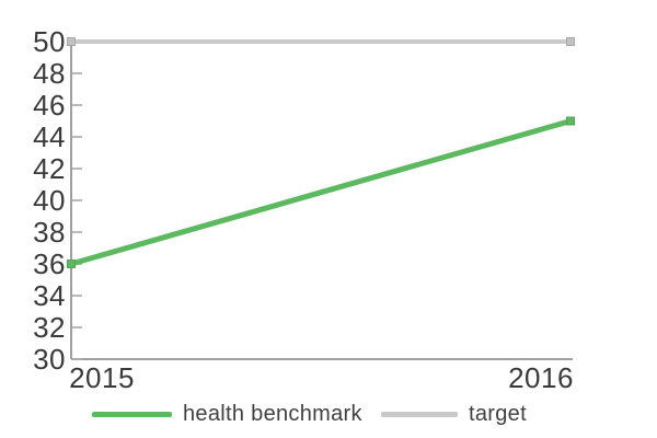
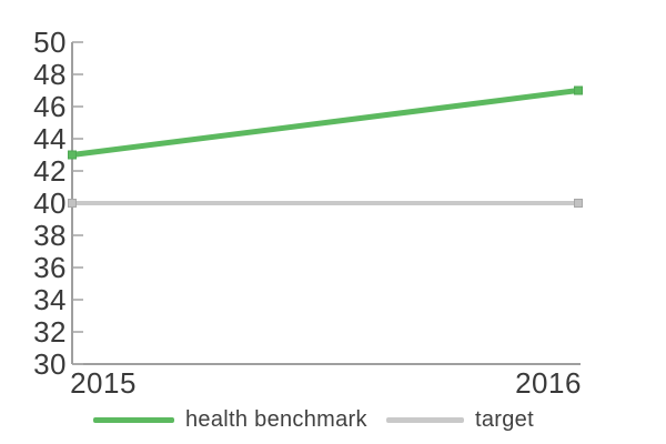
health benchmark/2015: 36 -> 43
target/2015: 50 -> 40
health benchmark/2016: 45 -> 47
target/2016: 50 -> 40
